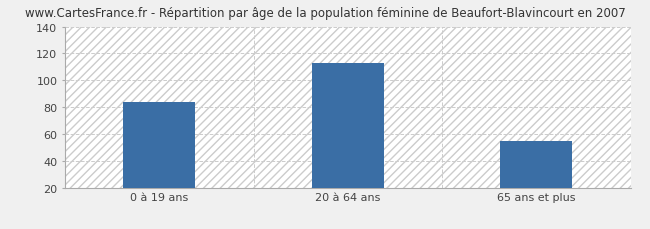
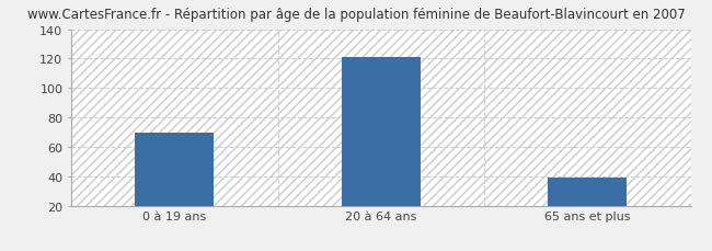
0 à 19 ans: 84 -> 70
20 à 64 ans: 113 -> 121
65 ans et plus: 55 -> 39
